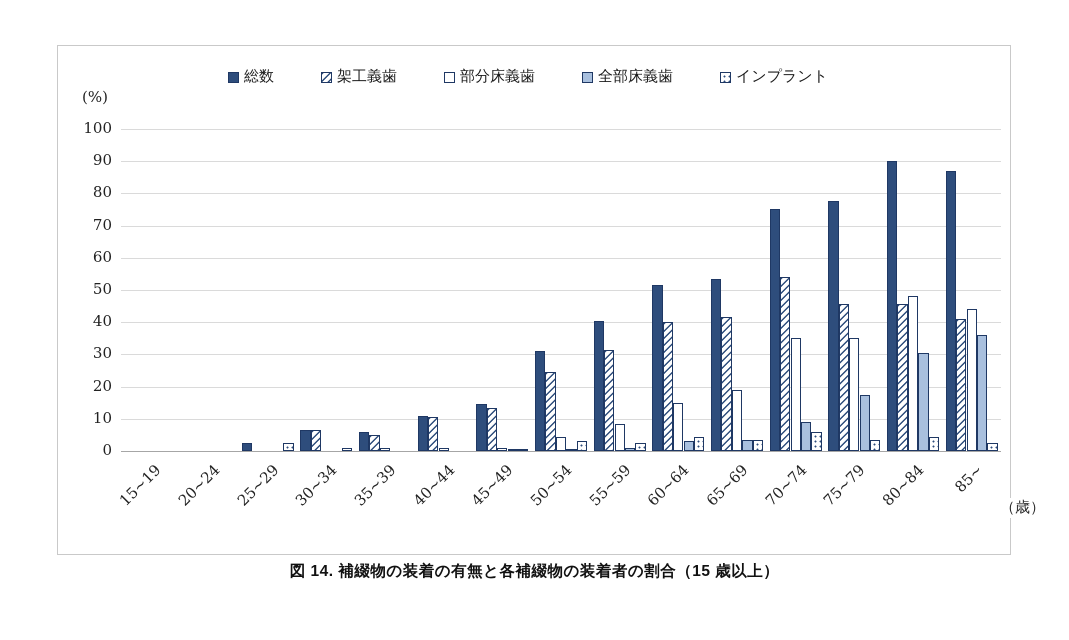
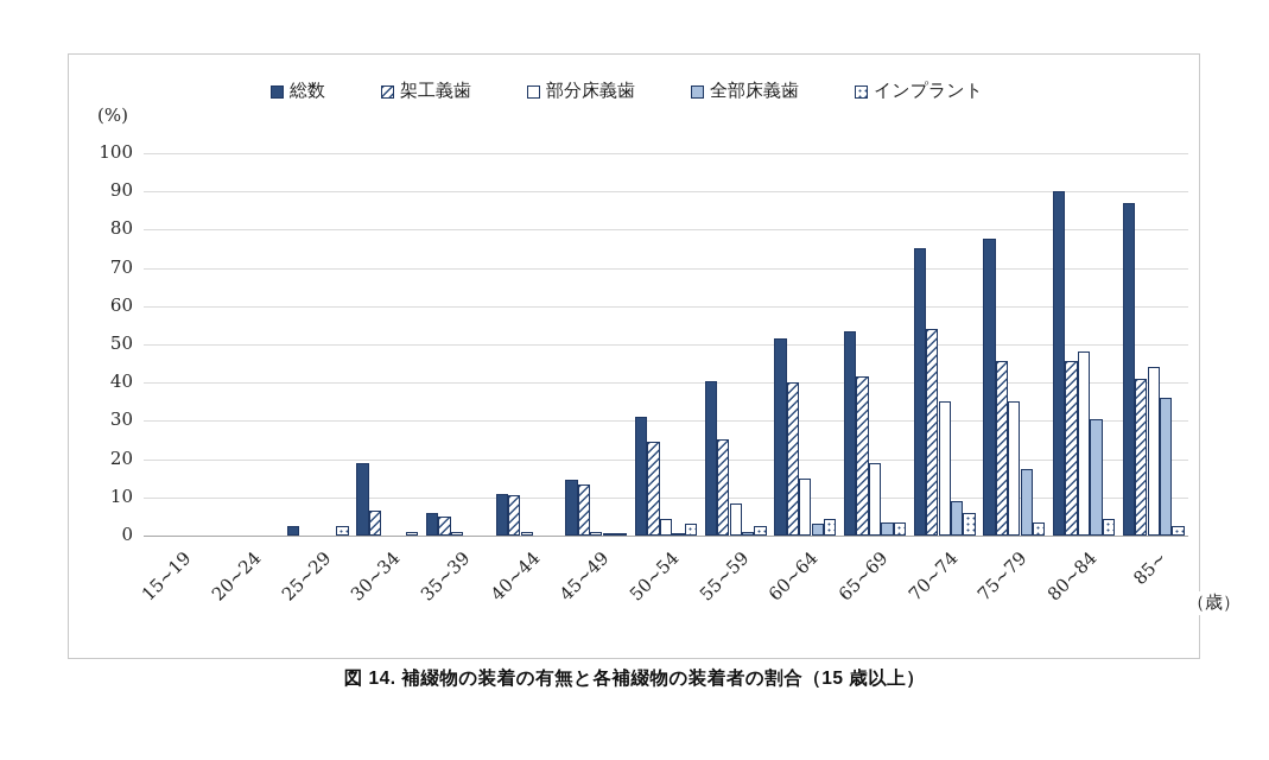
総数/30~34: 6 -> 19
架工義歯/55~59: 32 -> 25
